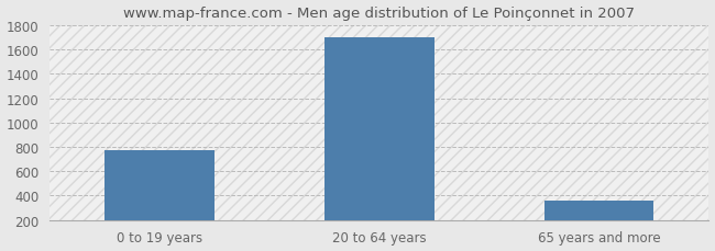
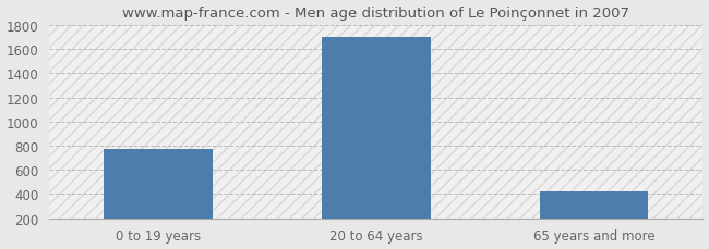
65 years and more: 360 -> 420
